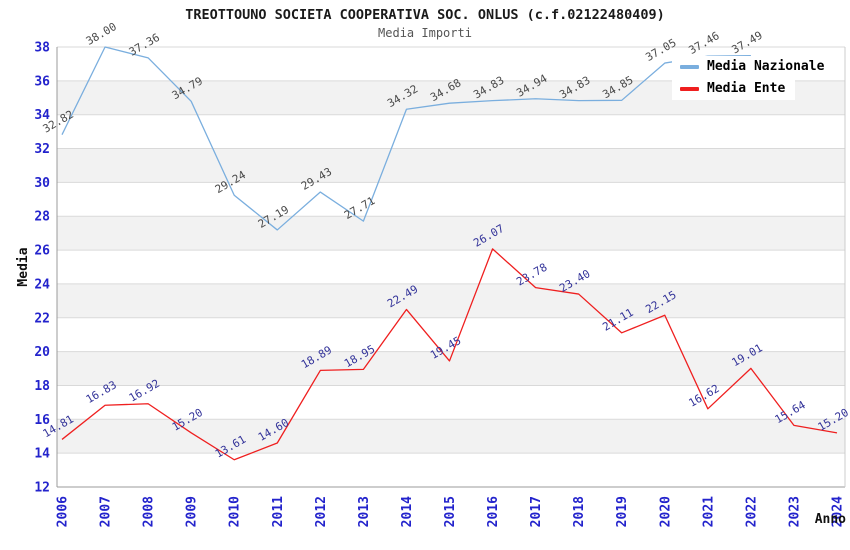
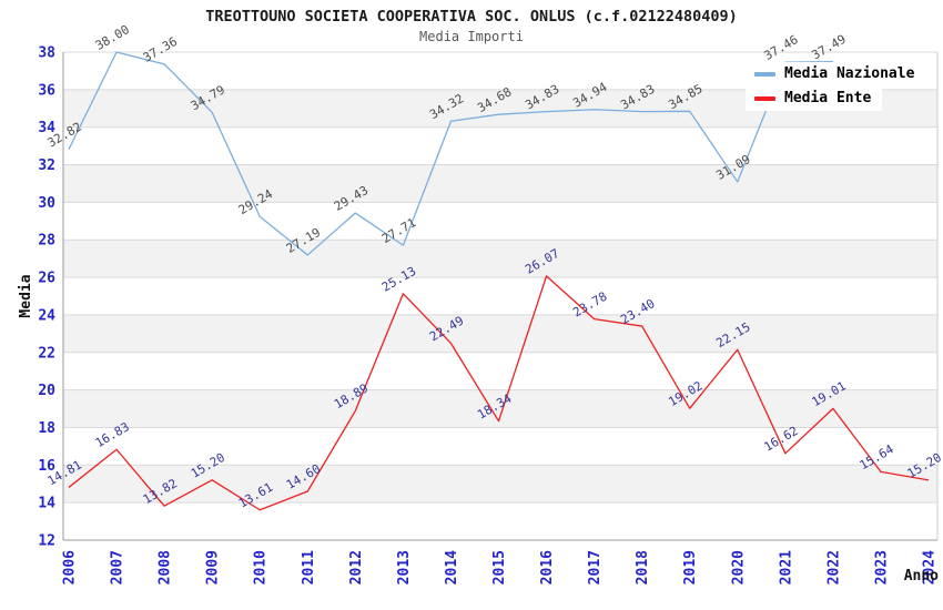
Media Ente/2008: 16.92 -> 13.82
Media Ente/2013: 18.95 -> 25.13
Media Ente/2015: 19.45 -> 18.34
Media Ente/2019: 21.11 -> 19.02
Media Nazionale/2020: 37.05 -> 31.09
